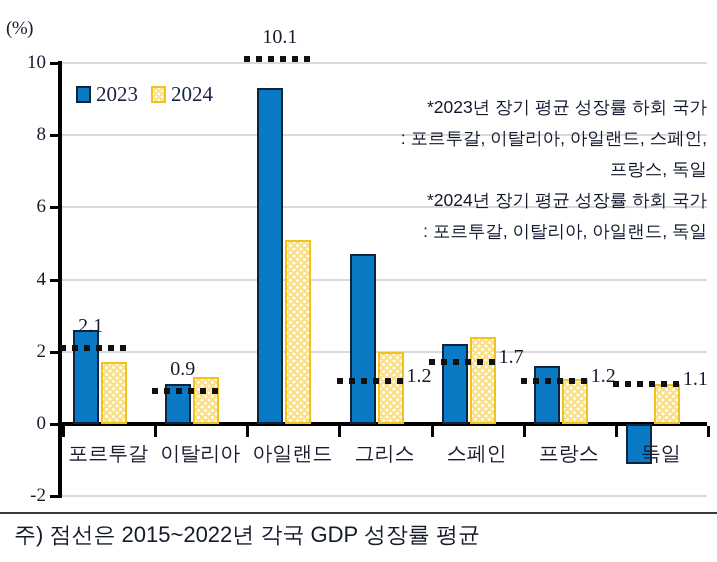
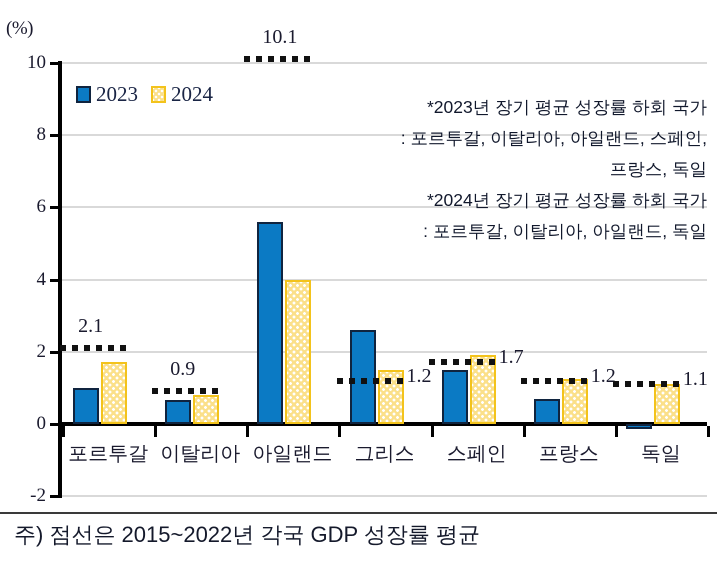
2023/포르투갈: 2.6 -> 1.0
2023/이탈리아: 1.1 -> 0.7
2024/이탈리아: 1.3 -> 0.8
2023/아일랜드: 9.3 -> 5.6
2024/아일랜드: 5.1 -> 4.0
2023/그리스: 4.7 -> 2.6
2024/그리스: 2.0 -> 1.5
2023/스페인: 2.2 -> 1.5
2024/스페인: 2.4 -> 1.9
2023/프랑스: 1.6 -> 0.7
2023/독일: -1.1 -> -0.1
